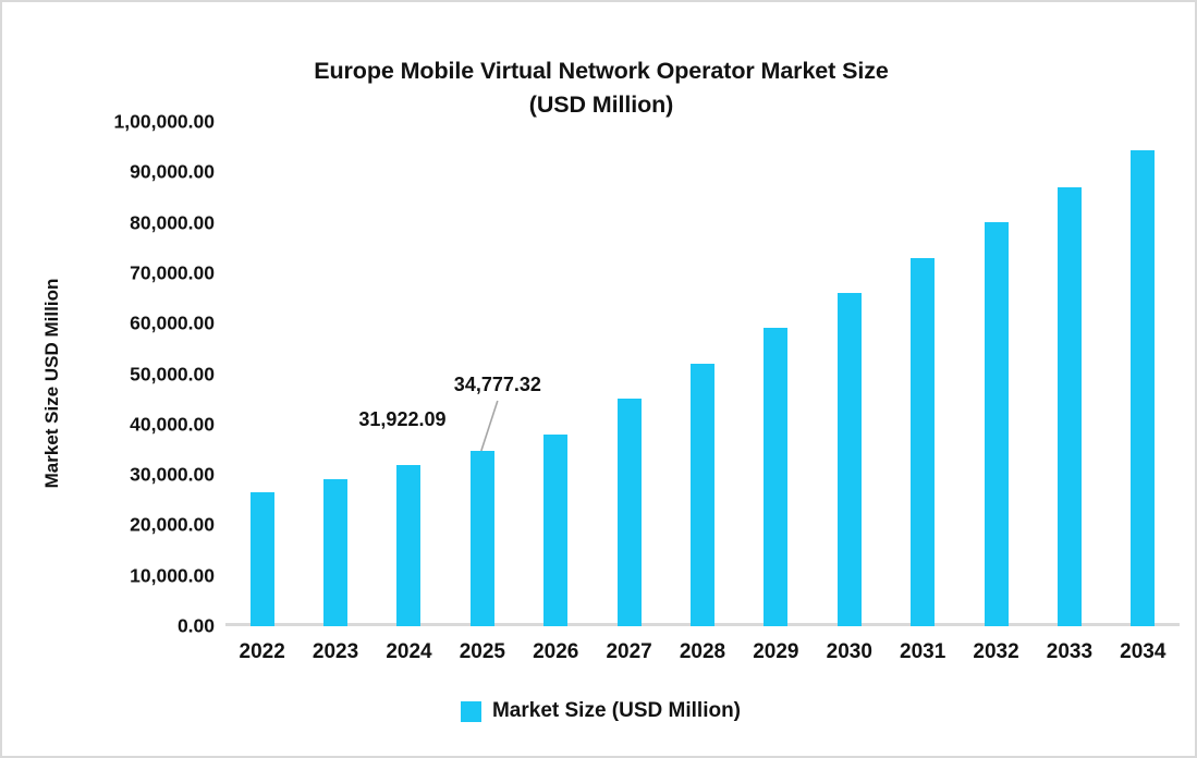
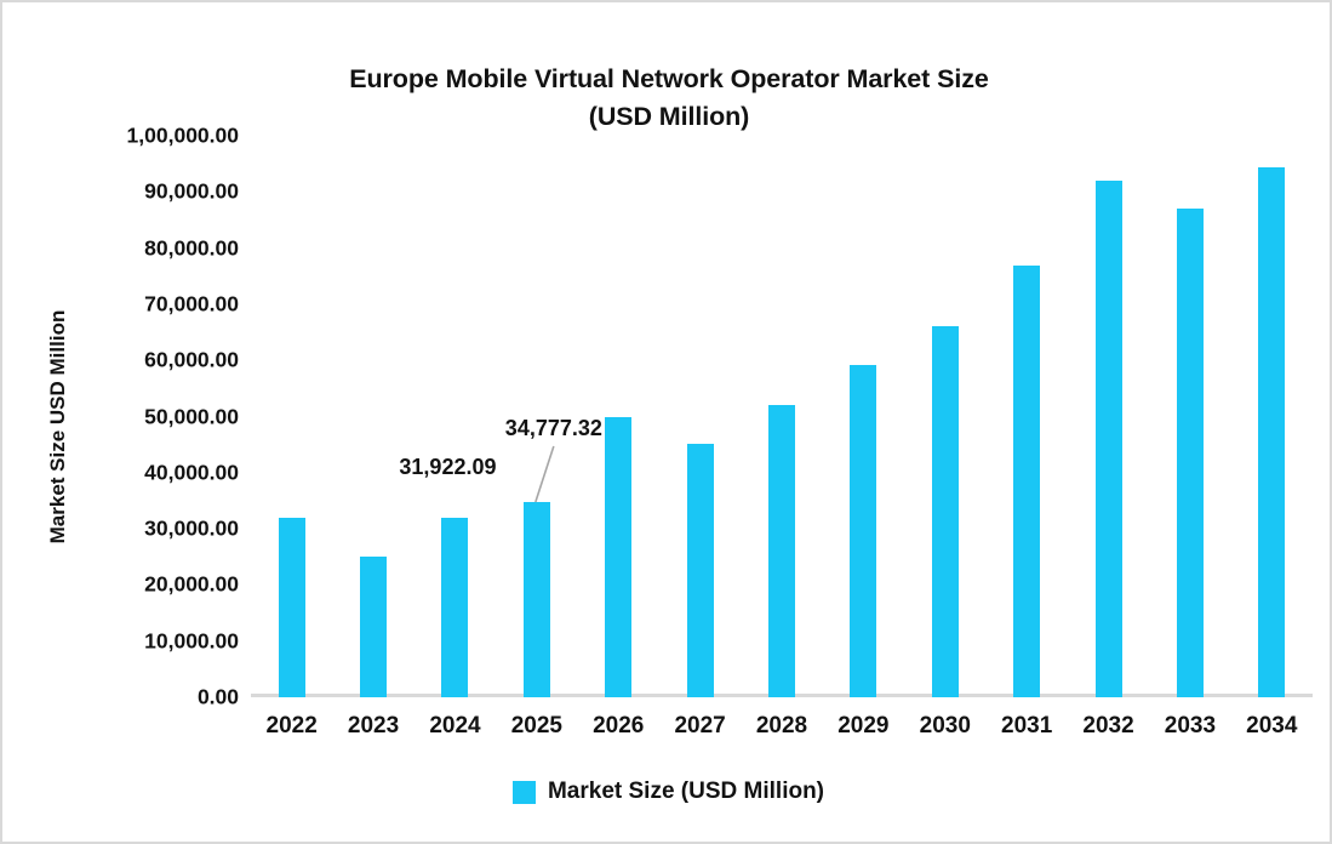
2022: 26000 -> 32000
2023: 29000 -> 25000
2026: 38000 -> 50000
2031: 73000 -> 77000
2032: 80000 -> 92000
